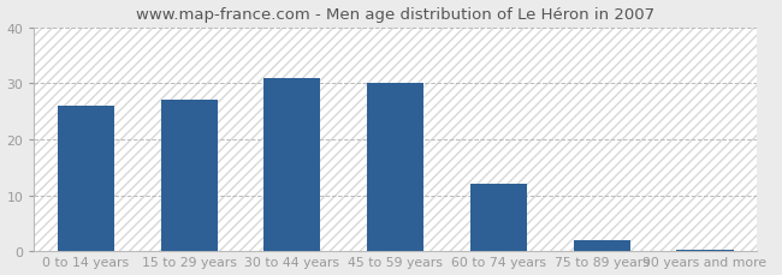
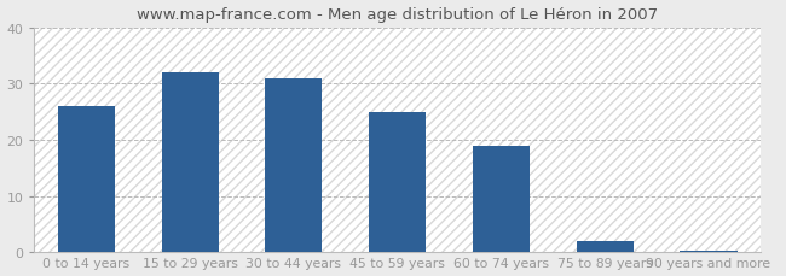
15 to 29 years: 27.0 -> 32.0
45 to 59 years: 30.0 -> 25.0
60 to 74 years: 12.0 -> 19.0
